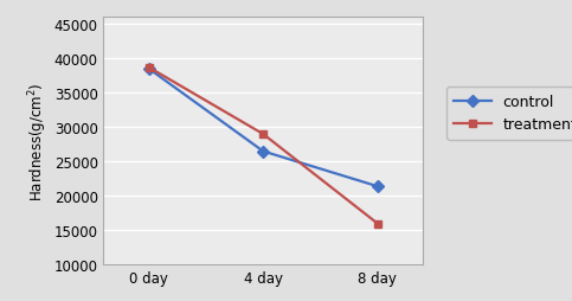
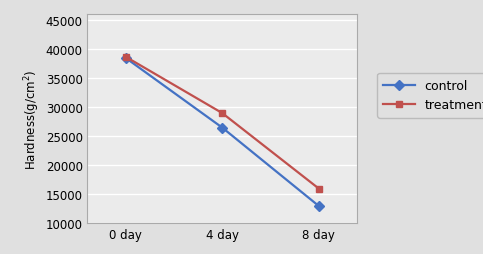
control/8 day: 21400 -> 13000
